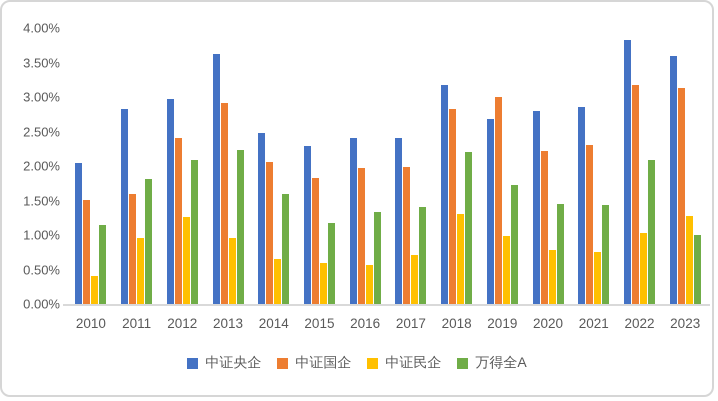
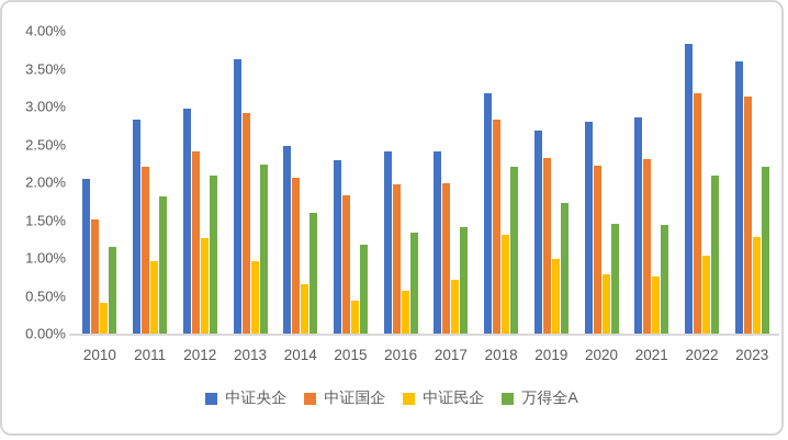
中证国企/2011: 1.6% -> 2.2%
中证民企/2015: 0.6% -> 0.4%
中证国企/2019: 3.0% -> 2.3%
万得全A/2023: 1.0% -> 2.2%
